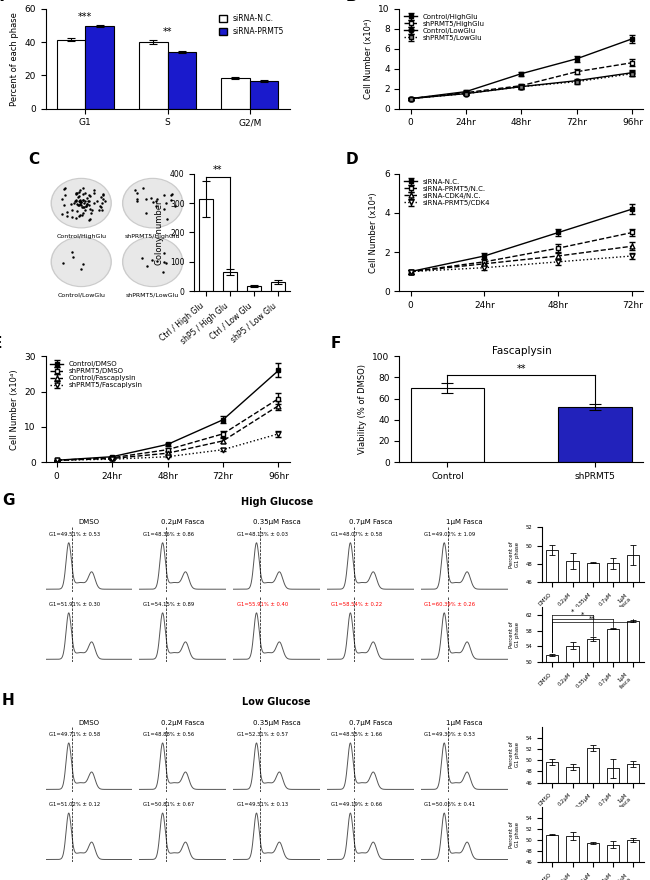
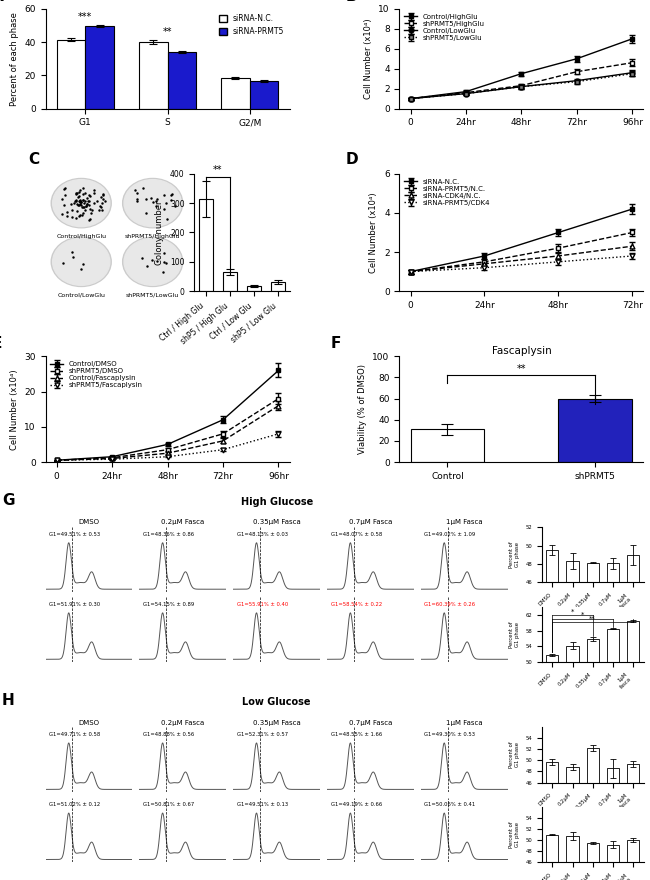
Fascaplysin/Control: 70 -> 31
Fascaplysin/shPRMT5: 52 -> 60
